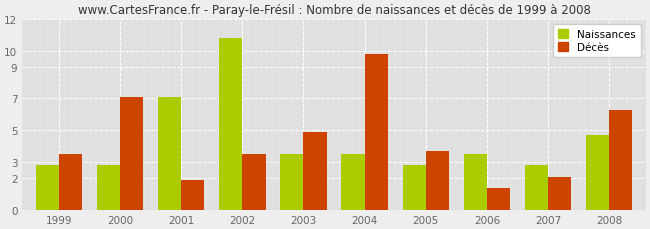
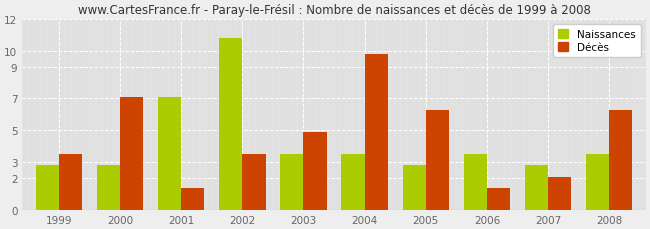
Décès/2001: 1.9 -> 1.4
Décès/2005: 3.7 -> 6.3
Naissances/2008: 4.7 -> 3.5
